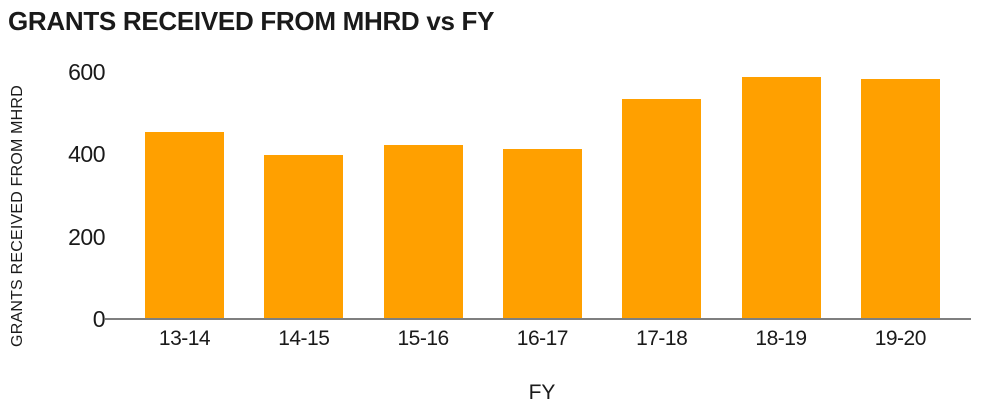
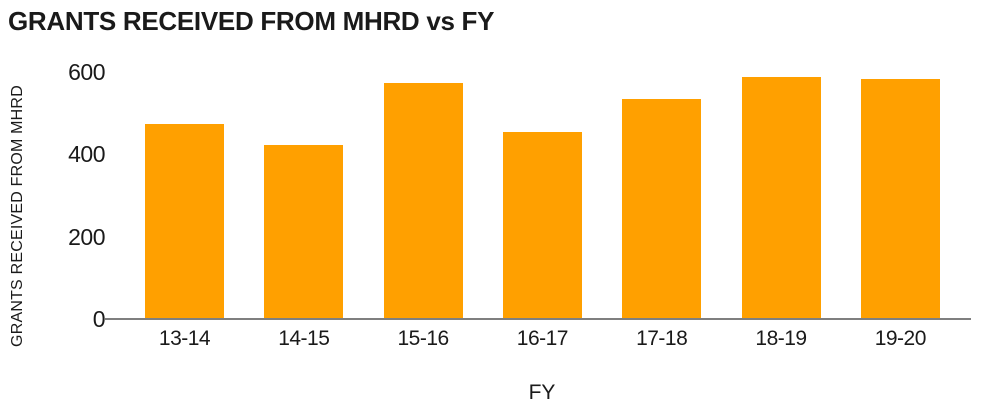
13-14: 450 -> 470
14-15: 400 -> 420
15-16: 420 -> 570
16-17: 410 -> 450
